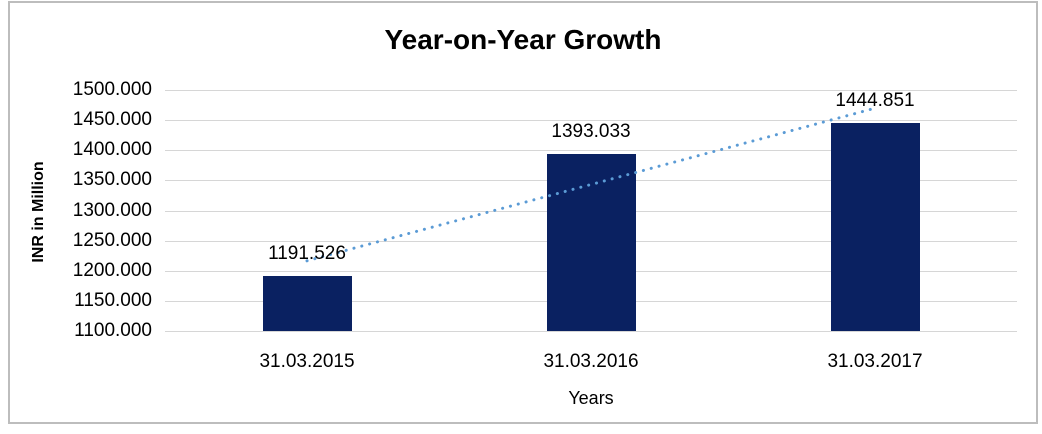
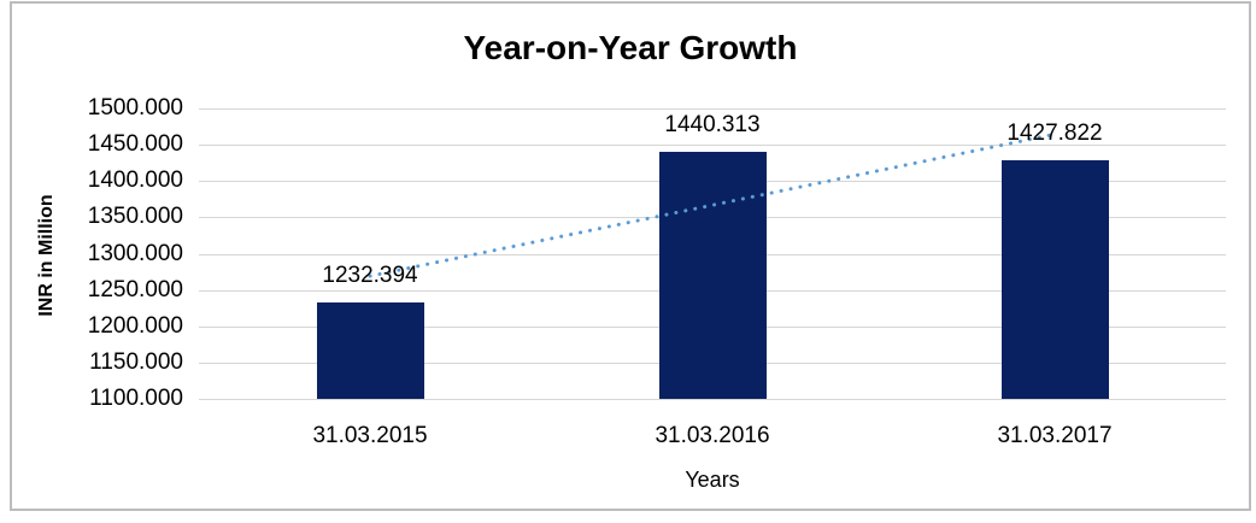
31.03.2015: 1191.526 -> 1232.394
31.03.2016: 1393.033 -> 1440.313
31.03.2017: 1444.851 -> 1427.822
